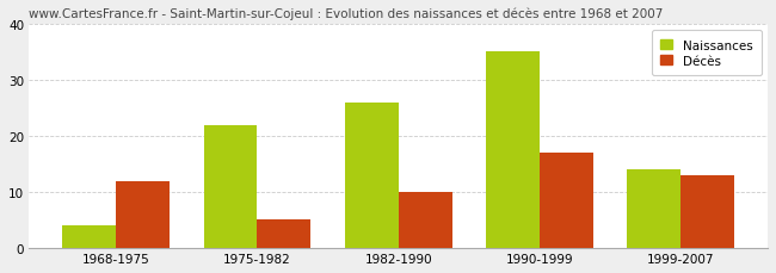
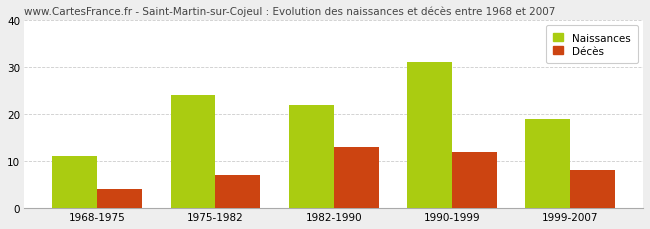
Naissances/1968-1975: 4 -> 11
Décès/1968-1975: 12 -> 4
Naissances/1975-1982: 22 -> 24
Décès/1975-1982: 5 -> 7
Naissances/1982-1990: 26 -> 22
Décès/1982-1990: 10 -> 13
Naissances/1990-1999: 35 -> 31
Décès/1990-1999: 17 -> 12
Naissances/1999-2007: 14 -> 19
Décès/1999-2007: 13 -> 8
